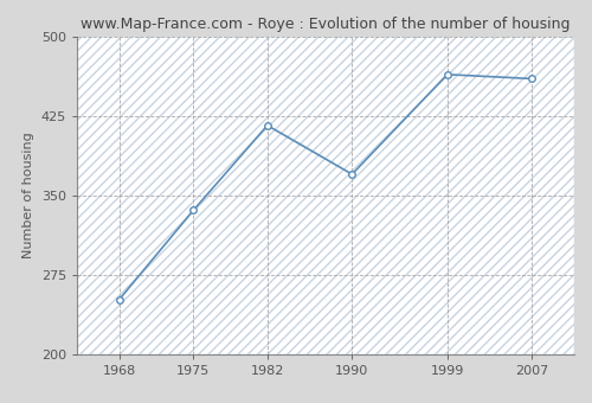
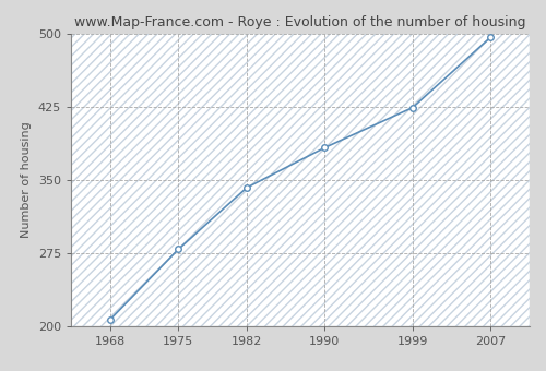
1968: 252 -> 207
1975: 336 -> 279
1982: 416 -> 342
1990: 370 -> 383
1999: 464 -> 424
2007: 460 -> 496
